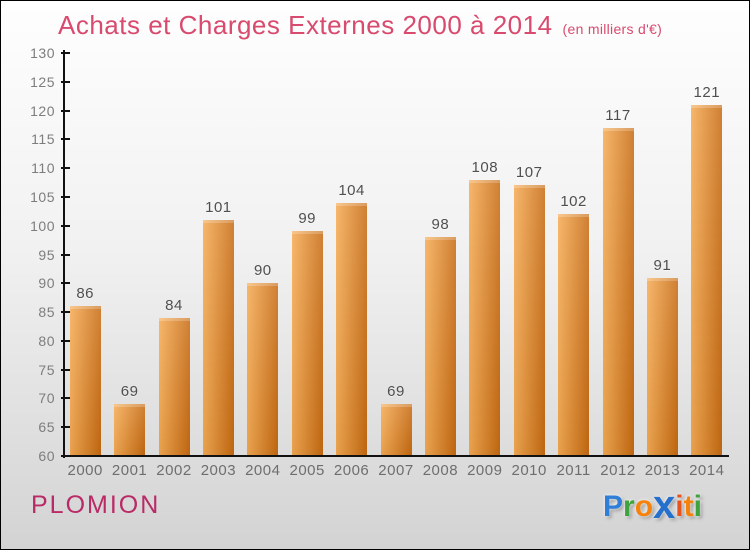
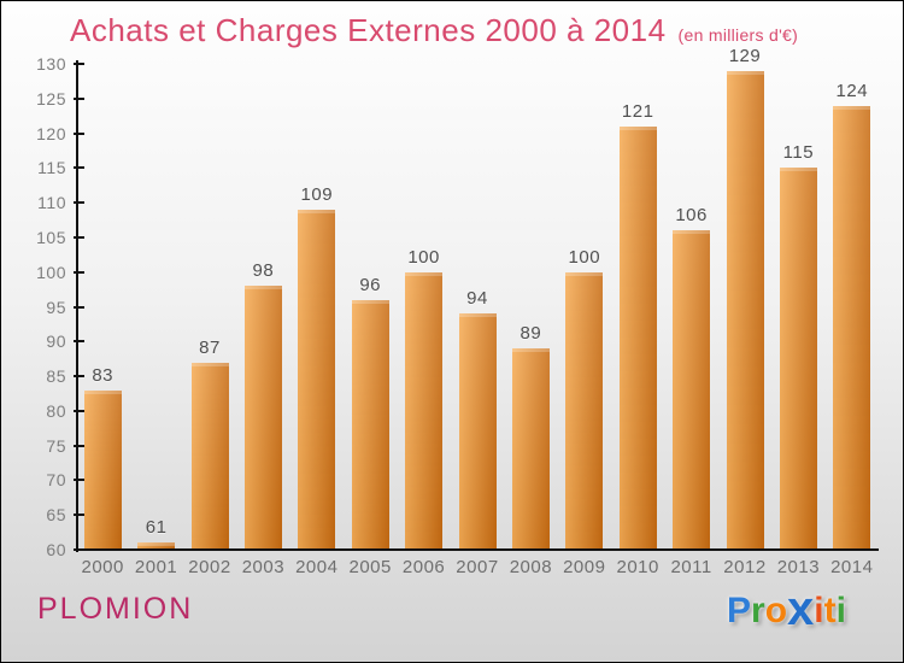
2000: 86 -> 83
2001: 69 -> 61
2002: 84 -> 87
2003: 101 -> 98
2004: 90 -> 109
2005: 99 -> 96
2006: 104 -> 100
2007: 69 -> 94
2008: 98 -> 89
2009: 108 -> 100
2010: 107 -> 121
2011: 102 -> 106
2012: 117 -> 129
2013: 91 -> 115
2014: 121 -> 124
